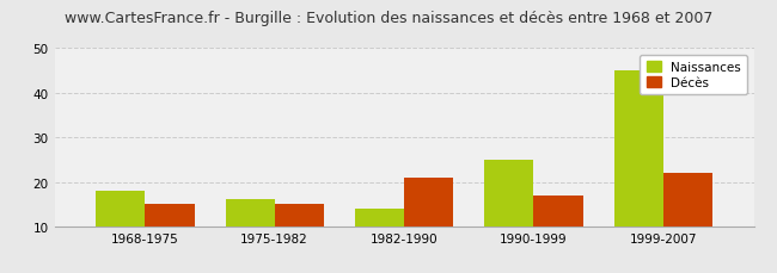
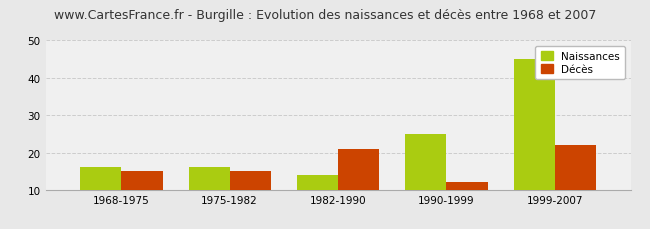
Naissances/1968-1975: 18 -> 16
Décès/1990-1999: 17 -> 12
